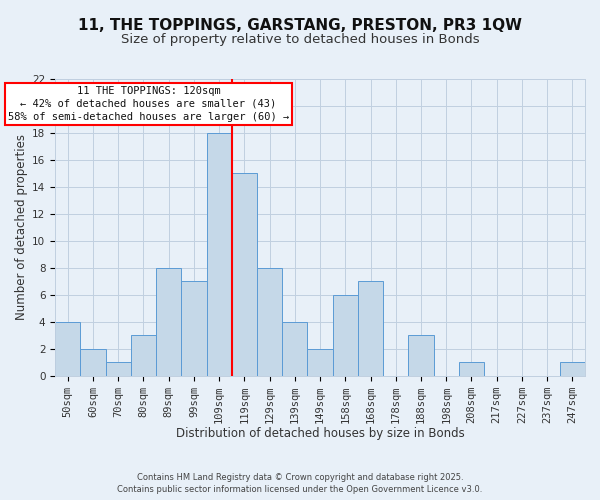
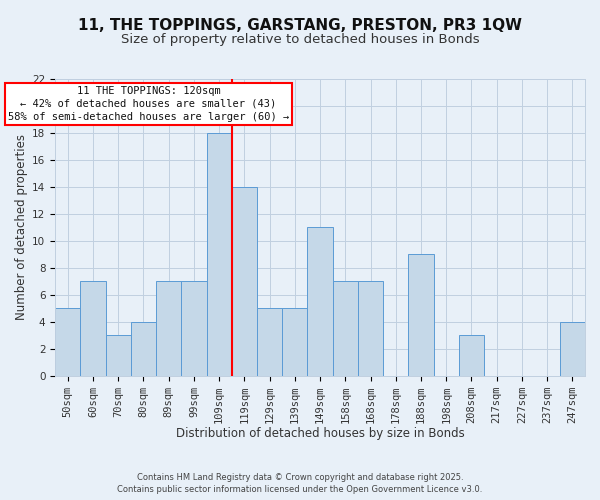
50sqm: 4 -> 5
60sqm: 2 -> 7
70sqm: 1 -> 3
80sqm: 3 -> 4
89sqm: 8 -> 7
119sqm: 15 -> 14
129sqm: 8 -> 5
139sqm: 4 -> 5
149sqm: 2 -> 11
158sqm: 6 -> 7
188sqm: 3 -> 9
208sqm: 1 -> 3
247sqm: 1 -> 4
